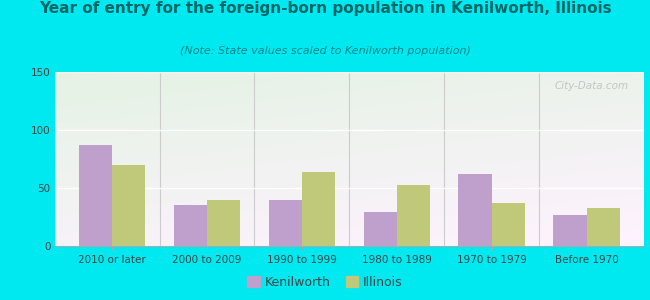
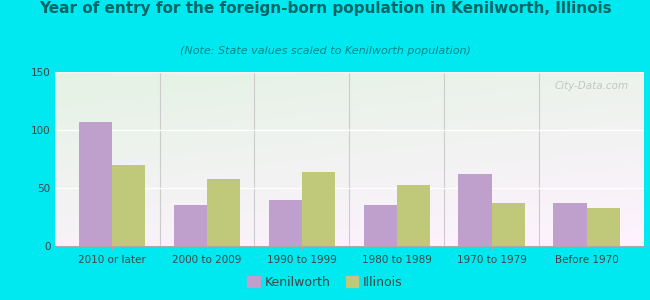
Kenilworth/2010 or later: 87 -> 107
Illinois/2000 to 2009: 40 -> 58
Kenilworth/1980 to 1989: 29 -> 35
Kenilworth/Before 1970: 27 -> 37
